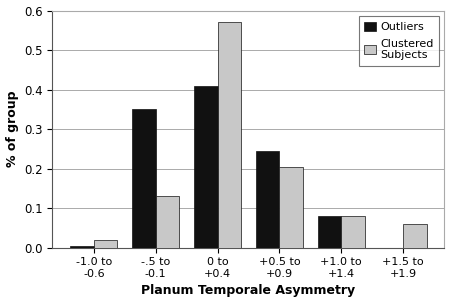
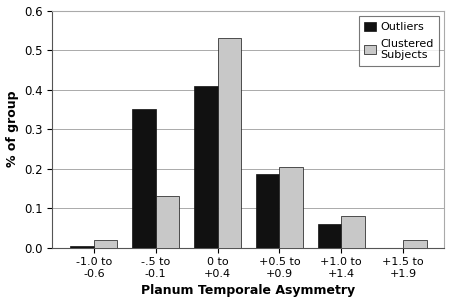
Clustered Subjects/0 to +0.4: 0.570 -> 0.530
Outliers/+0.5 to +0.9: 0.245 -> 0.185
Outliers/+1.0 to +1.4: 0.080 -> 0.060
Clustered Subjects/+1.5 to +1.9: 0.060 -> 0.020
